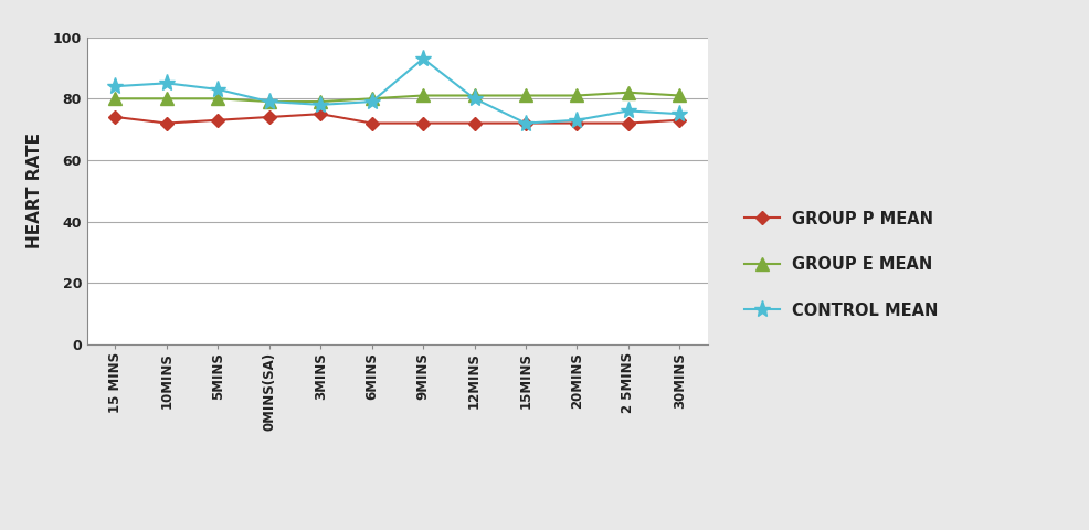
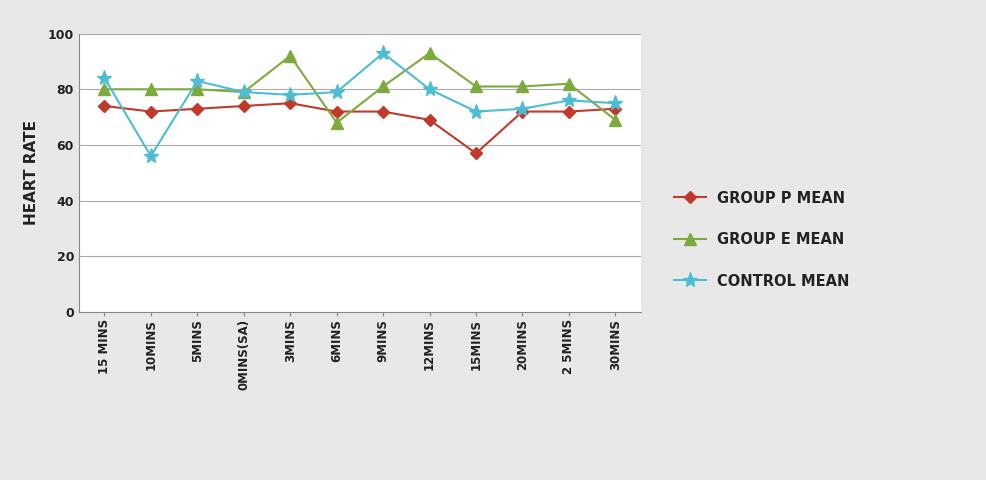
CONTROL MEAN/10MINS: 85 -> 56
GROUP E MEAN/3MINS: 79 -> 92
GROUP E MEAN/6MINS: 80 -> 68
GROUP P MEAN/12MINS: 72 -> 69
GROUP E MEAN/12MINS: 81 -> 93
GROUP P MEAN/15MINS: 72 -> 57
GROUP E MEAN/30MINS: 81 -> 69
